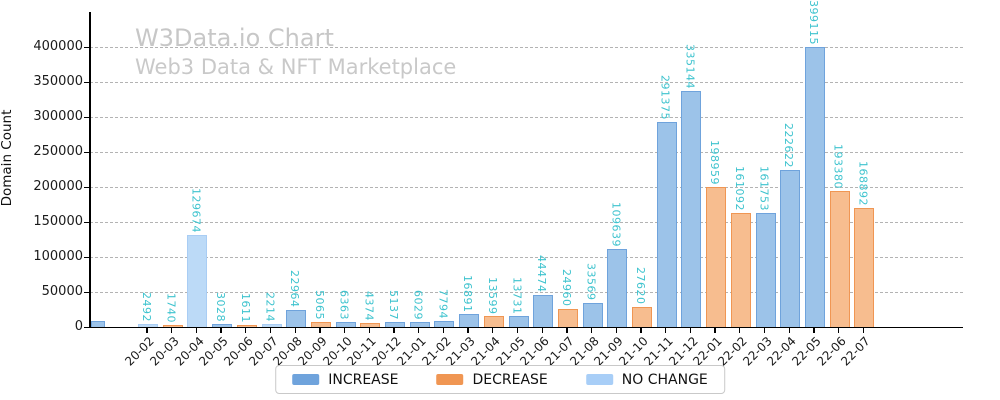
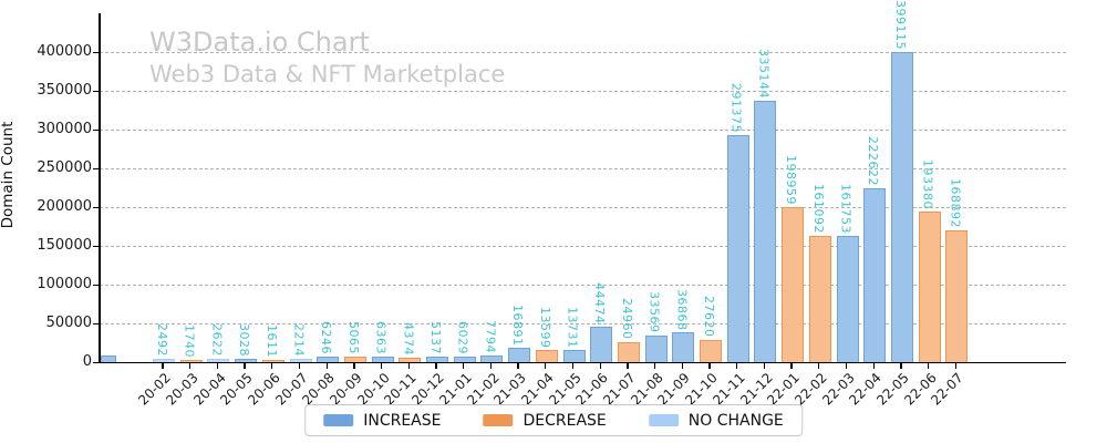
20-04: 129674 -> 2622
20-08: 22964 -> 6246
21-09: 109639 -> 36868
